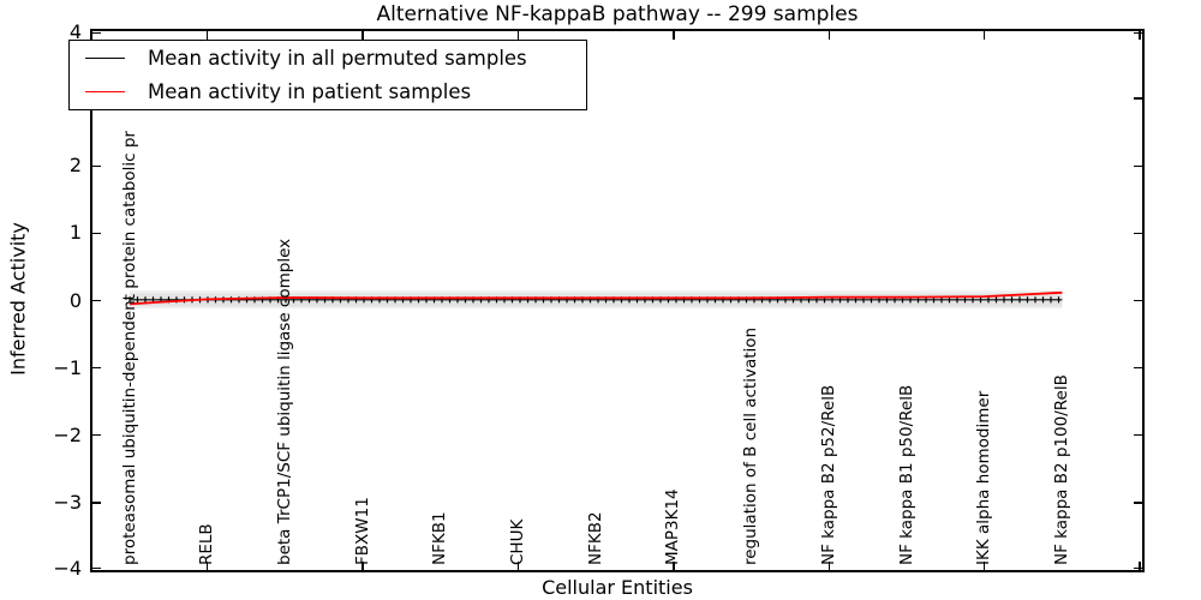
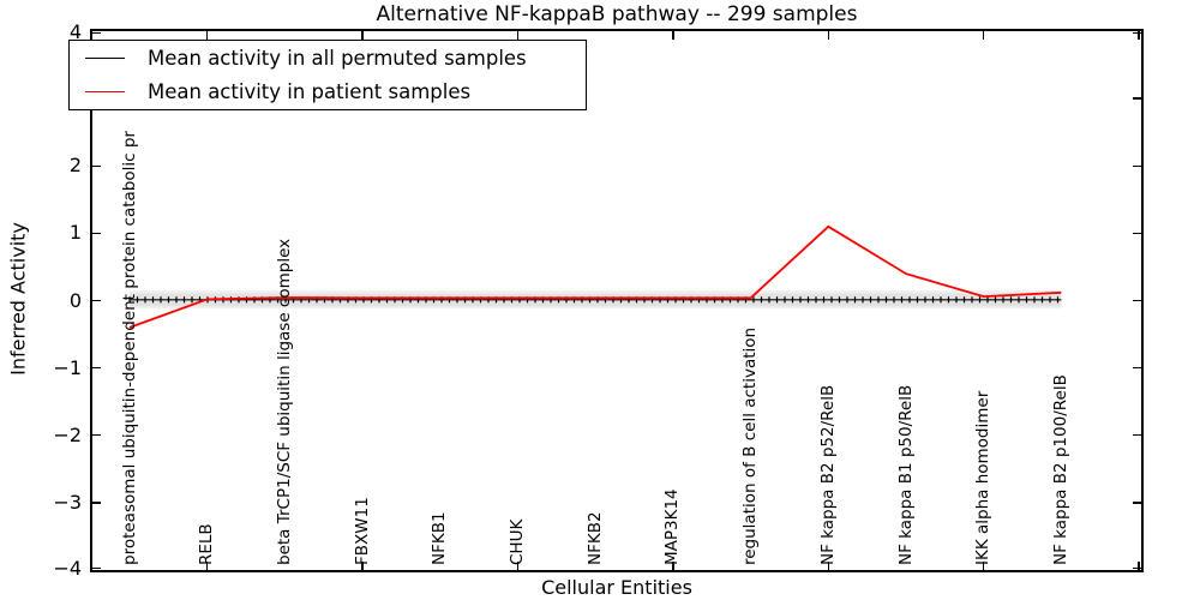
Mean activity in patient samples/proteasomal ubiquitin-dependent protein catabolic pr: -0.1 -> -0.4
Mean activity in patient samples/NF kappa B2 p52/RelB: 0.1 -> 1.1
Mean activity in patient samples/NF kappa B1 p50/RelB: 0.1 -> 0.4
